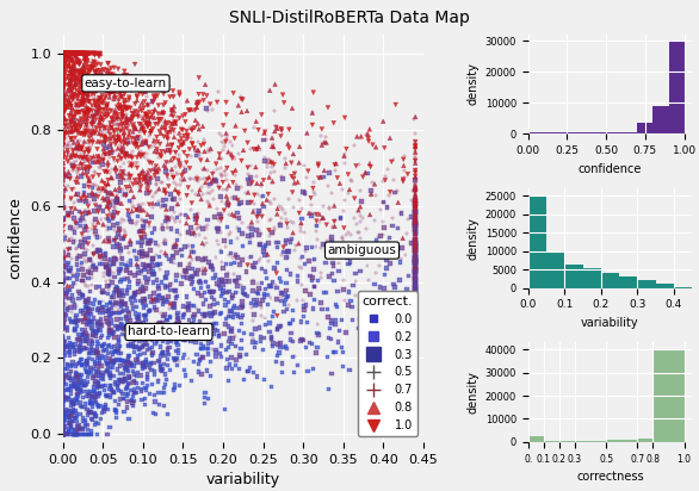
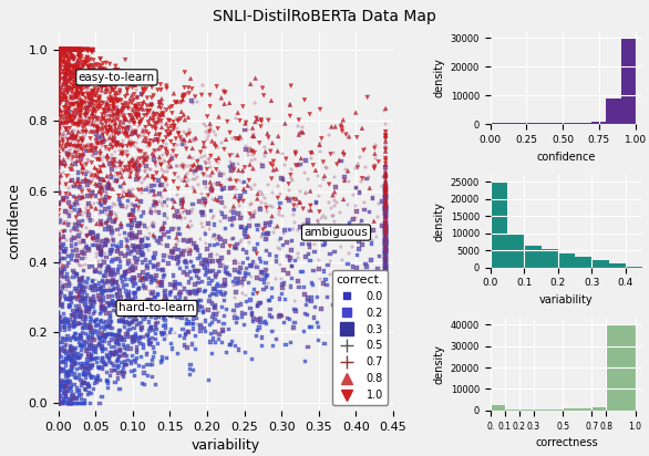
0.75: 3500 -> 900
